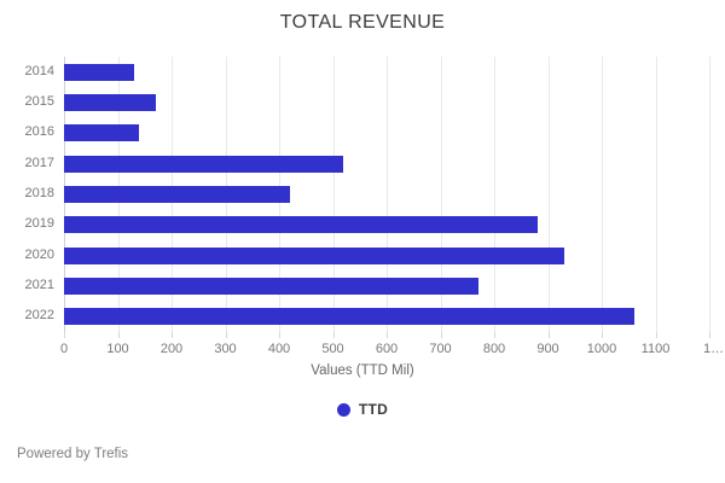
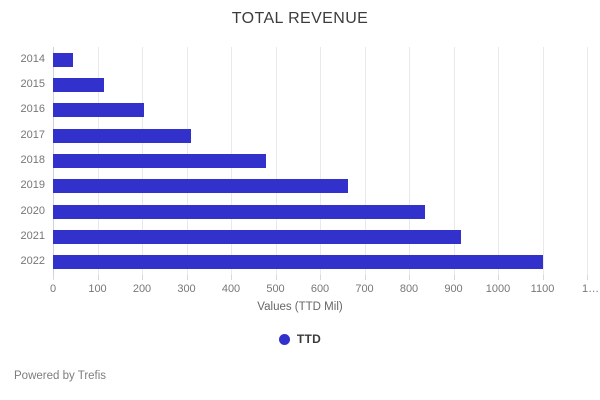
2014: 130 -> 40
2015: 170 -> 120
2016: 140 -> 200
2017: 520 -> 310
2018: 420 -> 480
2019: 880 -> 660
2020: 930 -> 840
2021: 770 -> 920
2022: 1060 -> 1100
